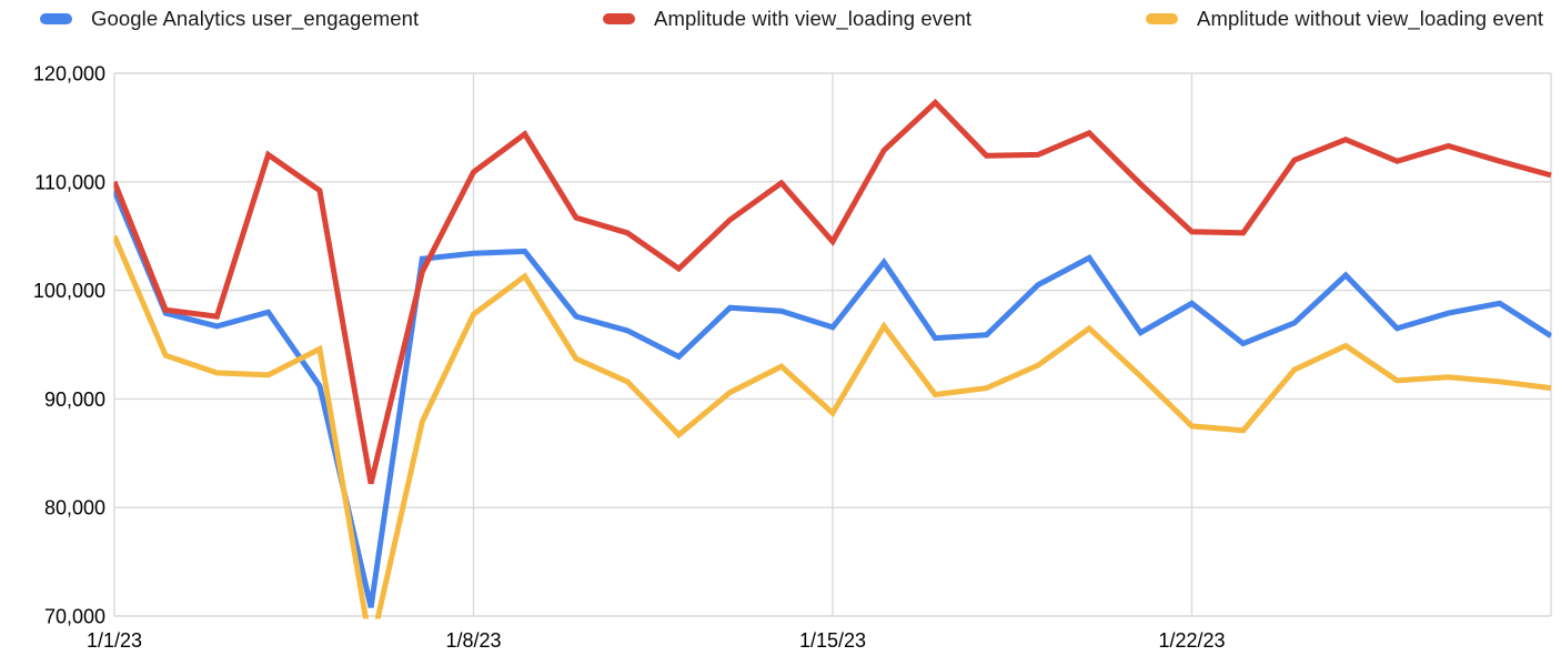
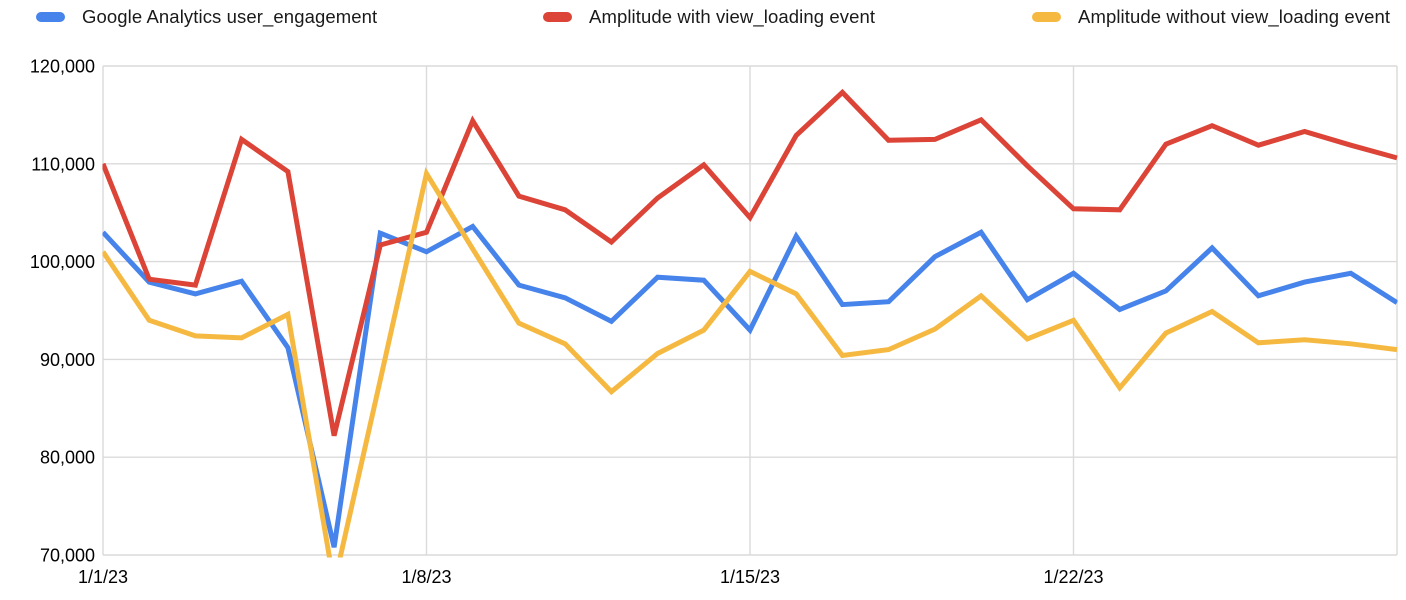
Google Analytics user_engagement/1/1/23: 109000 -> 103000
Amplitude without view_loading event/1/1/23: 105000 -> 101000
Google Analytics user_engagement/1/8/23: 103000 -> 101000
Amplitude with view_loading event/1/8/23: 111000 -> 103000
Amplitude without view_loading event/1/8/23: 98000 -> 109000
Google Analytics user_engagement/1/15/23: 97000 -> 93000
Amplitude without view_loading event/1/15/23: 89000 -> 99000
Amplitude without view_loading event/1/22/23: 88000 -> 94000
